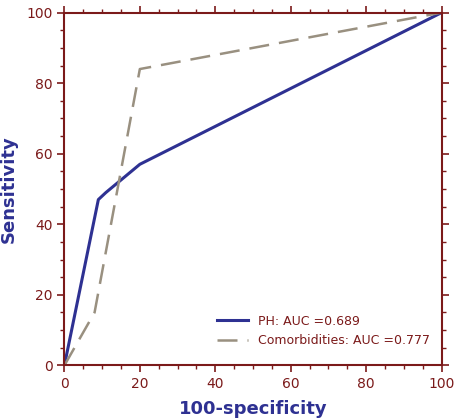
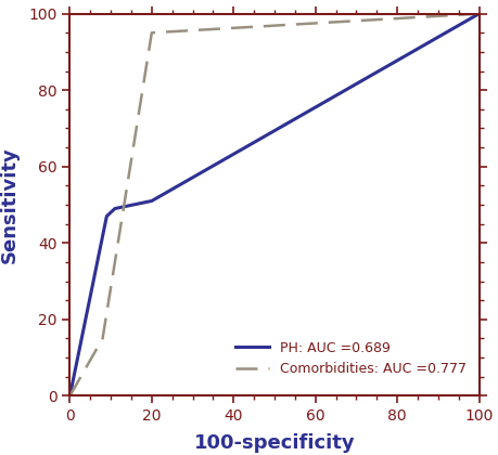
PH: AUC =0.689/20: 57 -> 51
Comorbidities: AUC =0.777/20: 84 -> 95
